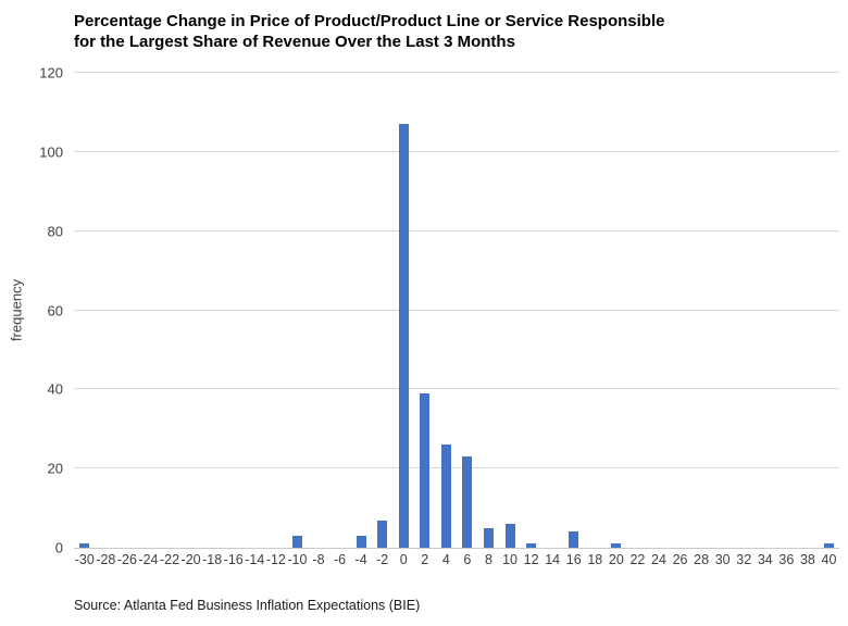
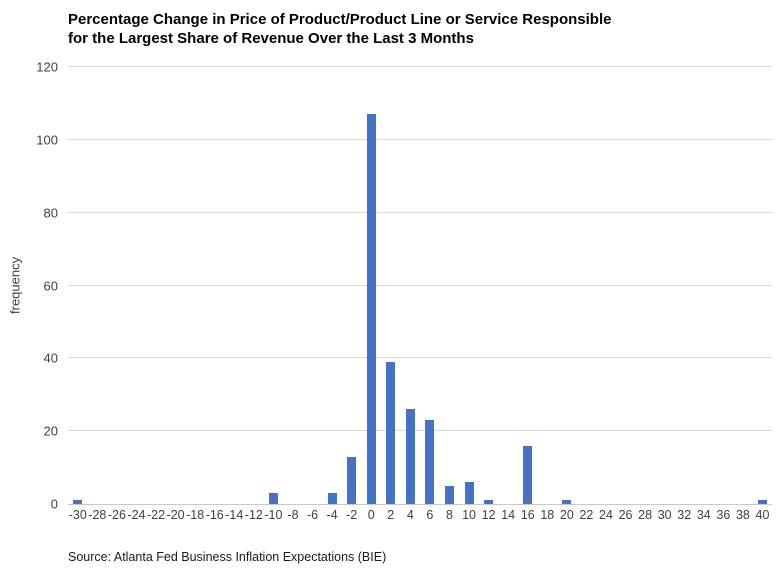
-2: 7 -> 13
16: 4 -> 16
